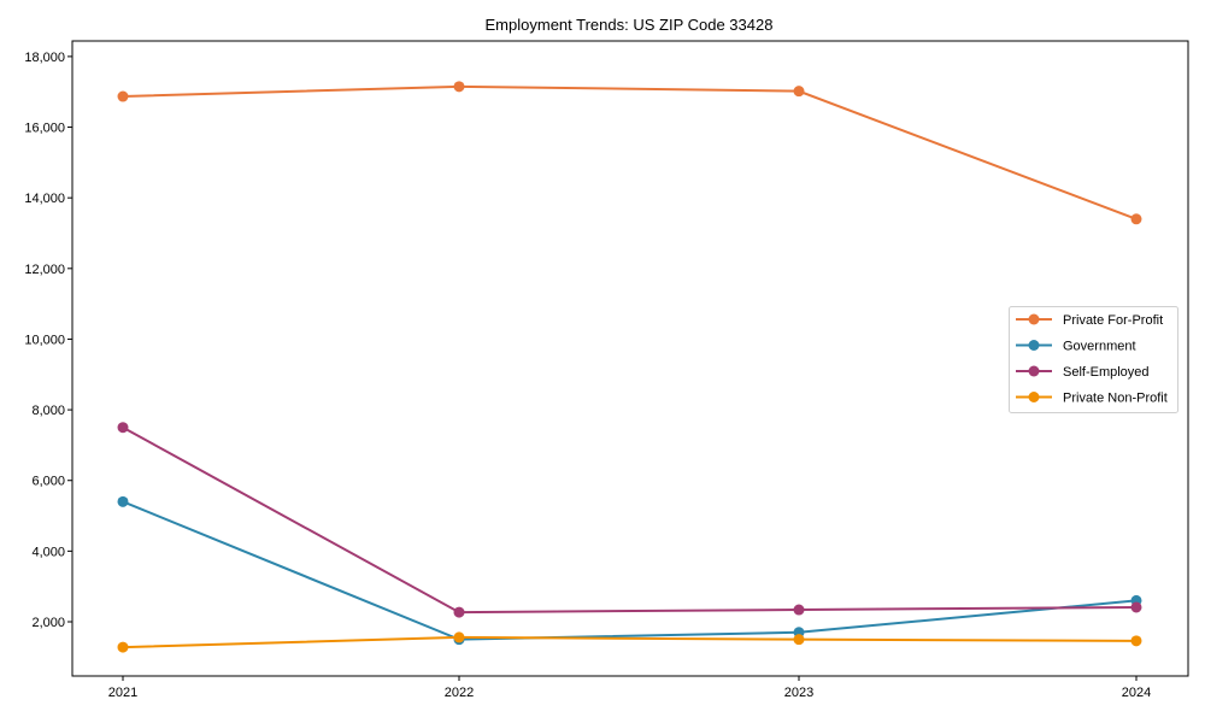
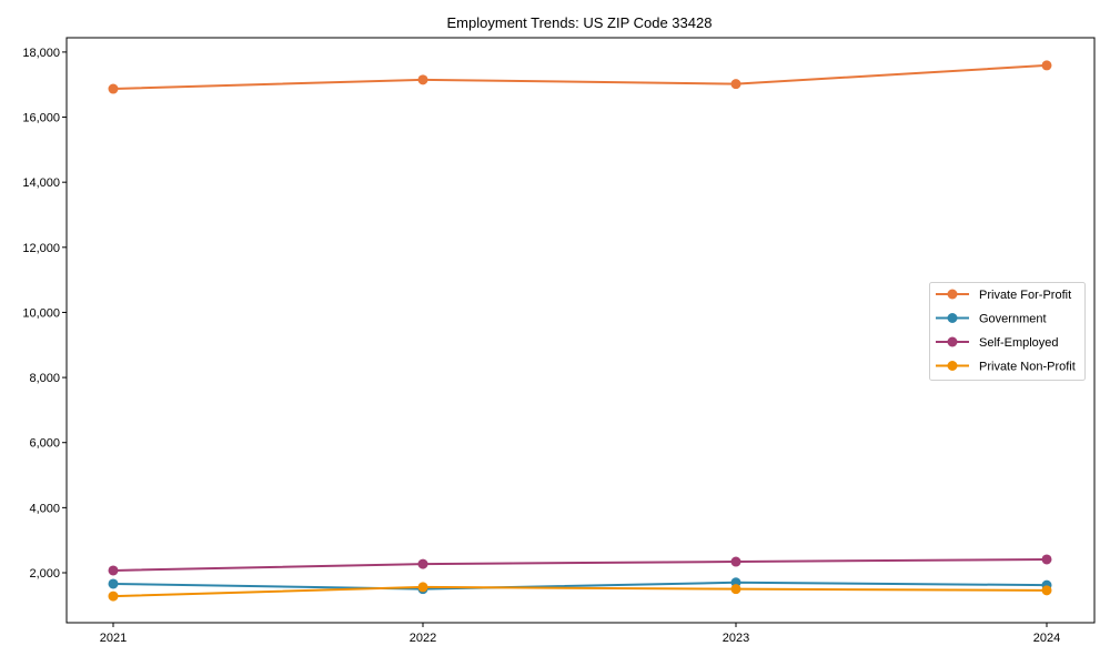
Government/2021: 5400 -> 1700
Self-Employed/2021: 7500 -> 2100
Private For-Profit/2024: 13400 -> 17600
Government/2024: 2600 -> 1600
